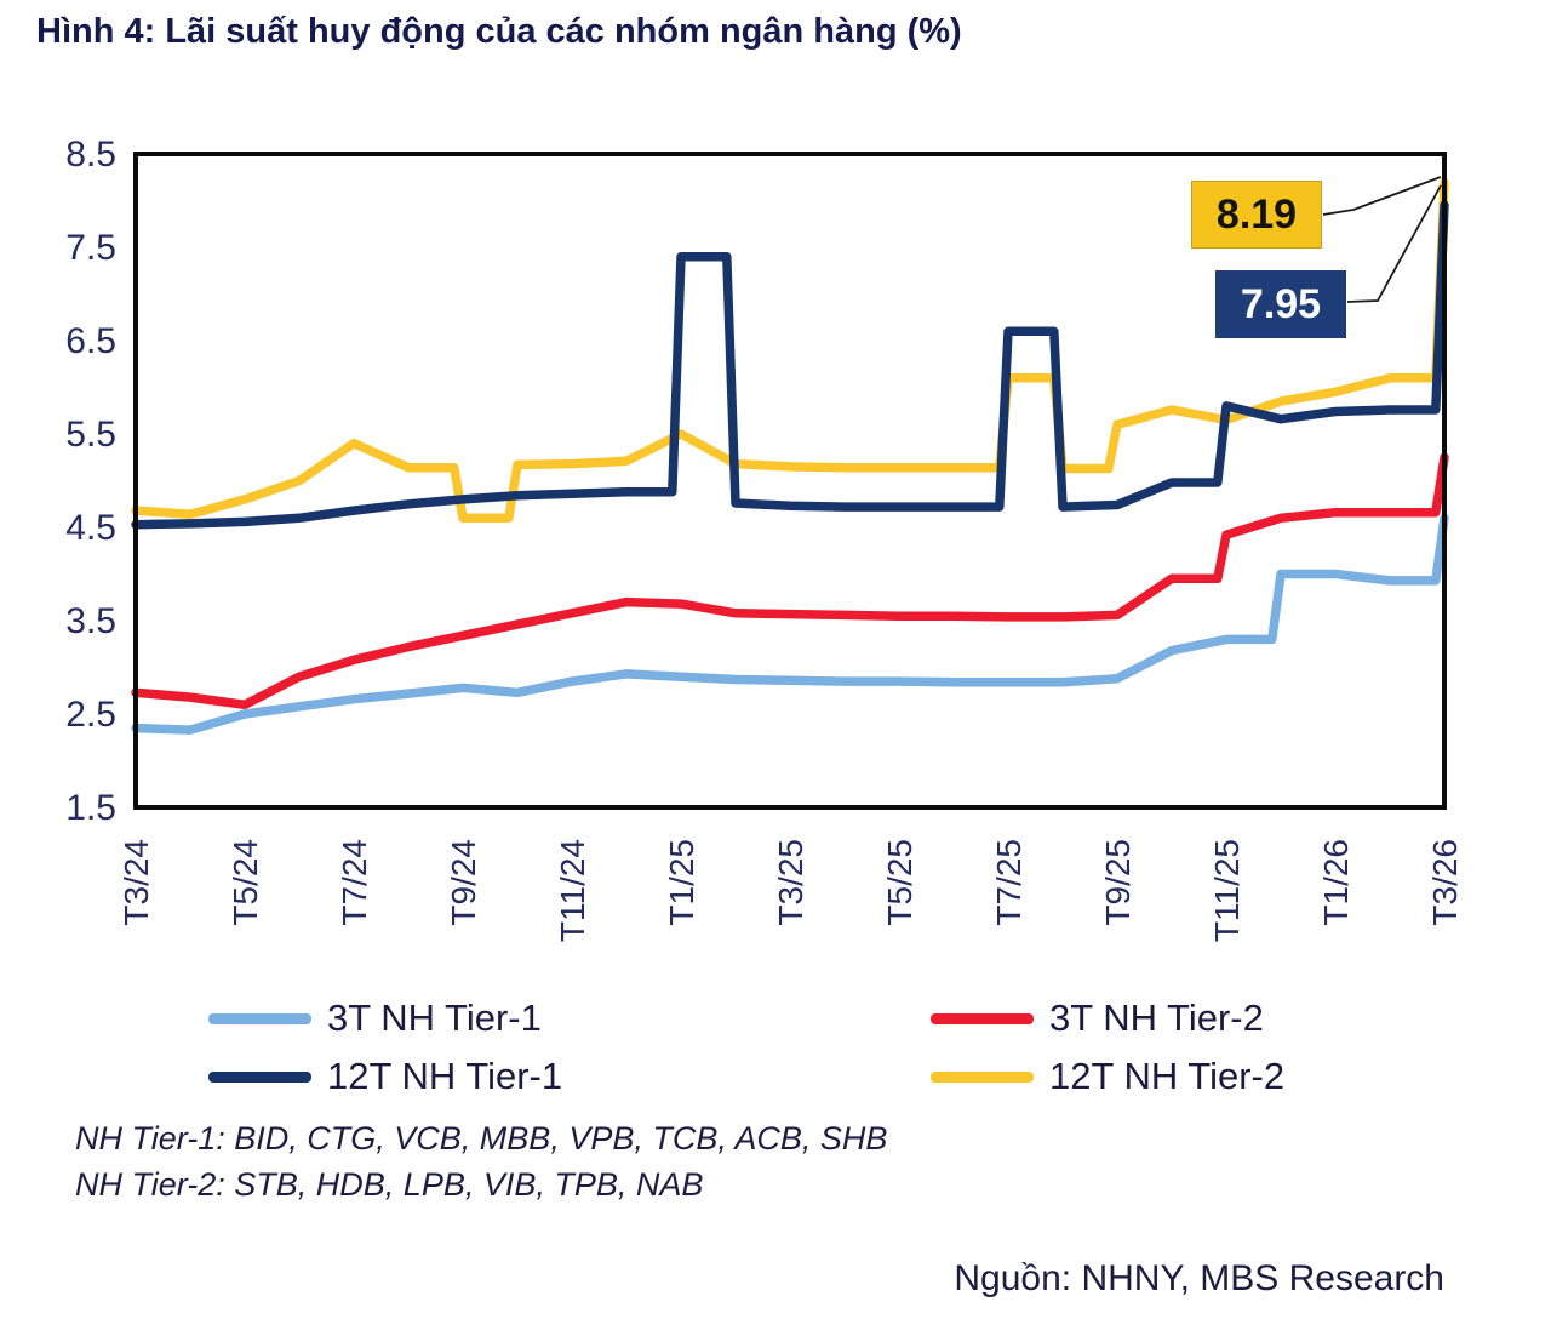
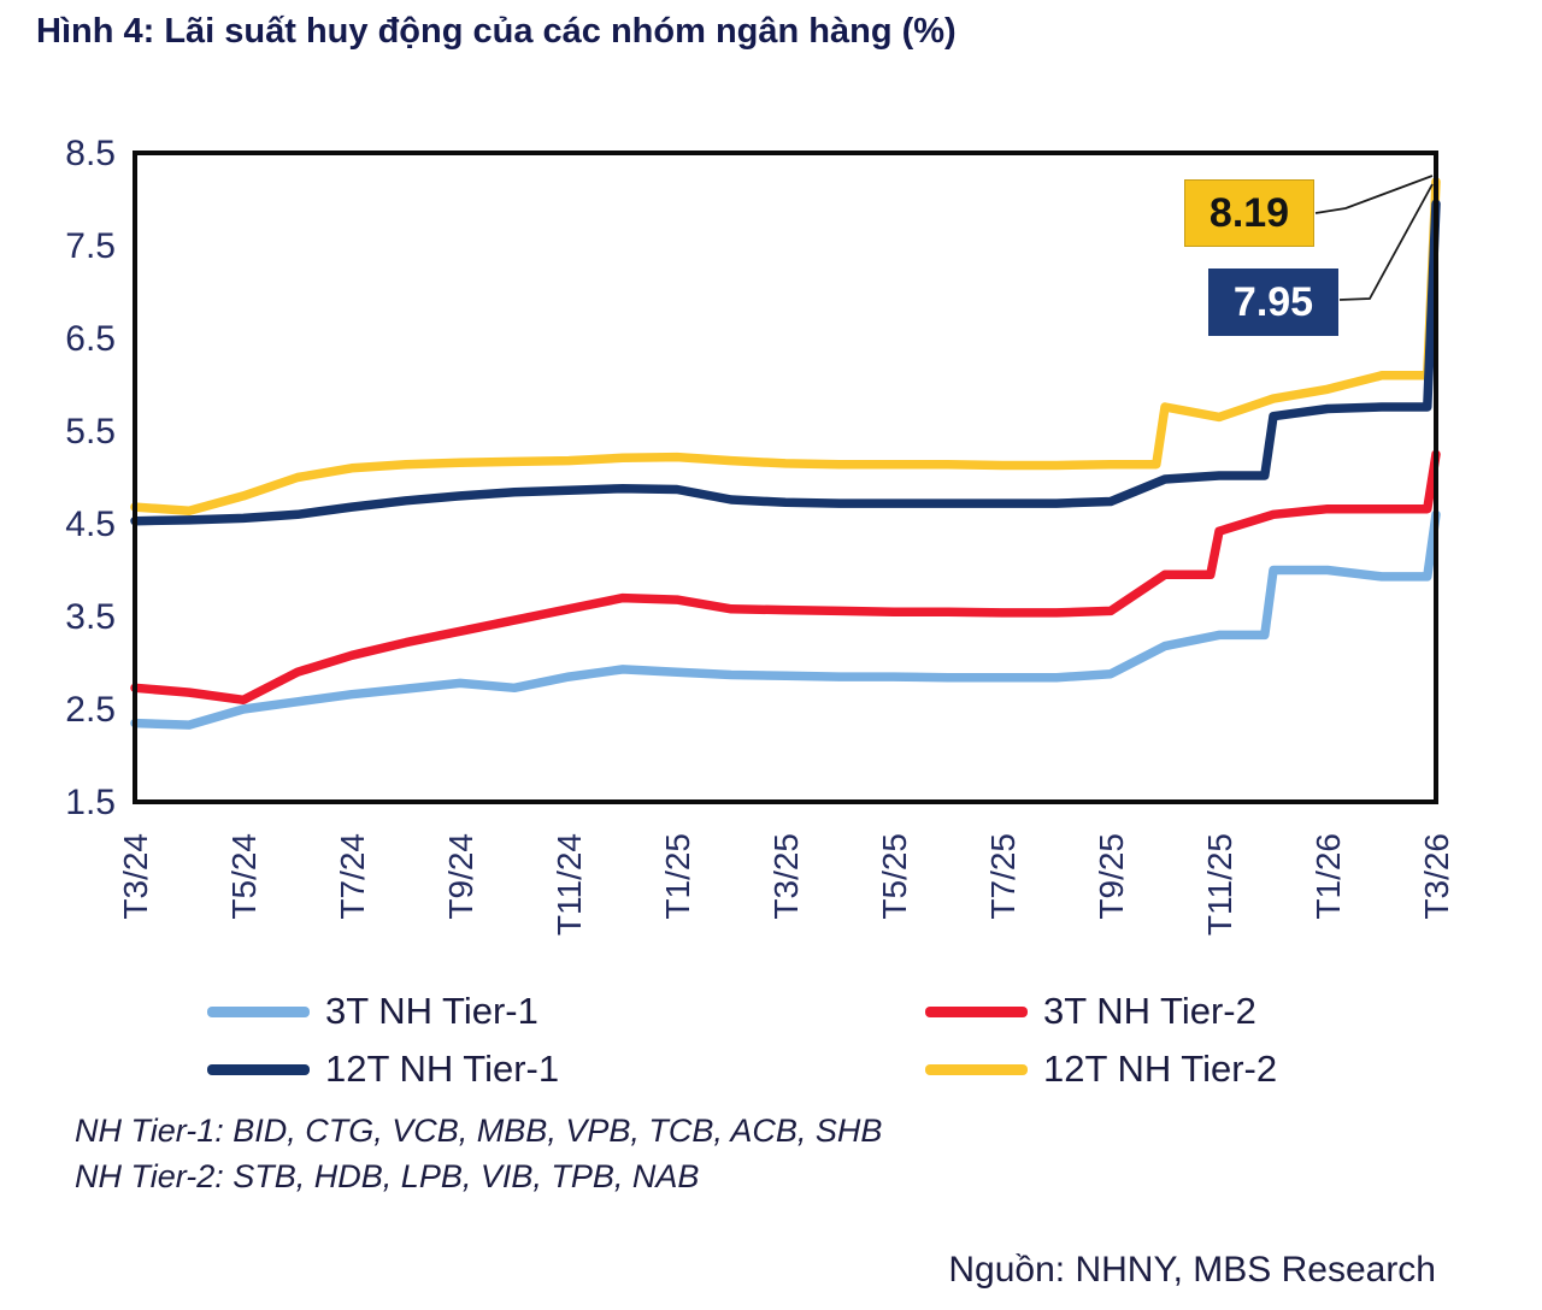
12T NH Tier-2/T7/24: 5.4 -> 5.1
12T NH Tier-2/T9/24: 4.6 -> 5.2
12T NH Tier-1/T1/25: 7.4 -> 4.9
12T NH Tier-2/T1/25: 5.5 -> 5.2
12T NH Tier-1/T7/25: 6.6 -> 4.7
12T NH Tier-2/T7/25: 6.1 -> 5.1
12T NH Tier-2/T9/25: 5.6 -> 5.1
12T NH Tier-1/T11/25: 5.8 -> 5.0
